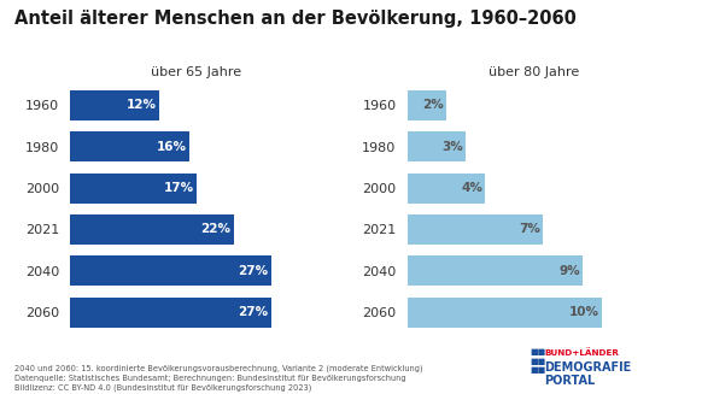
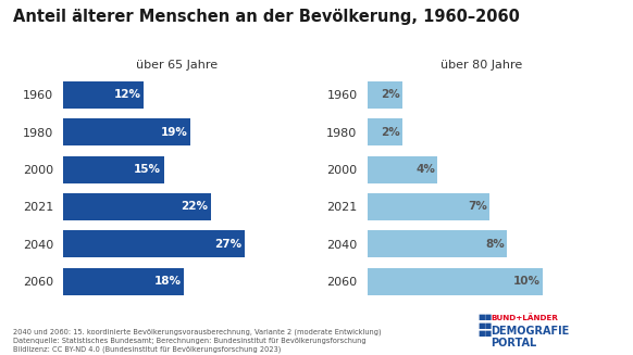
über 65 Jahre/1980: 16% -> 19%
über 65 Jahre/2000: 17% -> 15%
über 65 Jahre/2060: 27% -> 18%
über 80 Jahre/1980: 3% -> 2%
über 80 Jahre/2040: 9% -> 8%
